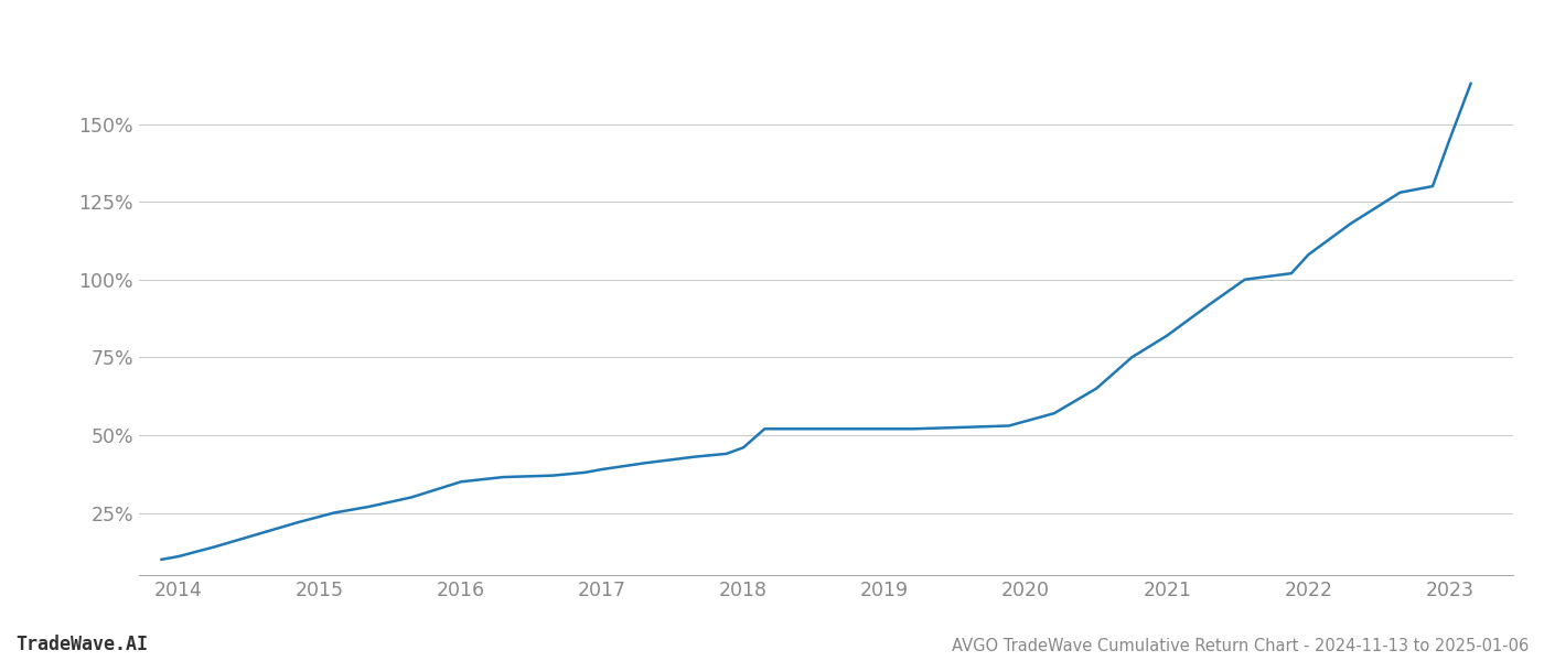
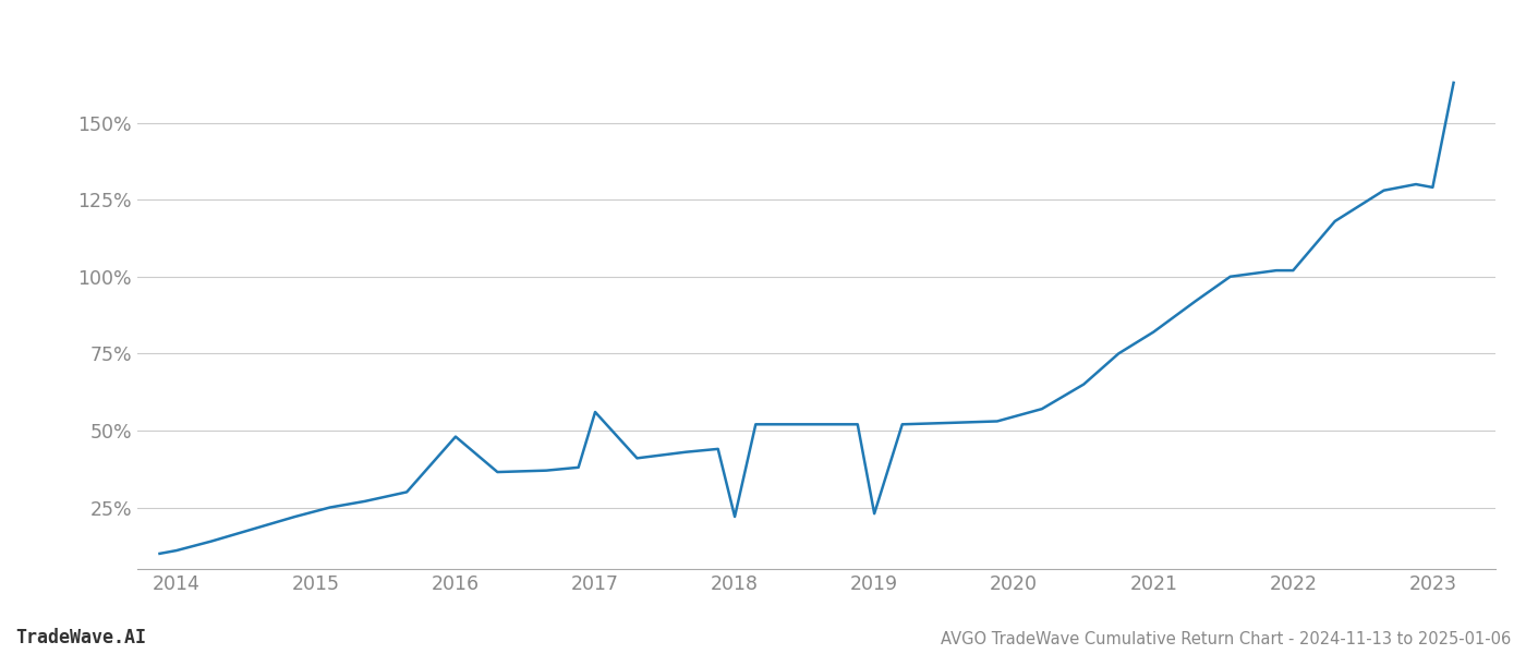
2016: 35.0% -> 48.0%
2017: 39.0% -> 56.0%
2018: 46.0% -> 22.0%
2019: 52.0% -> 23.0%
2022: 108.0% -> 102.0%
2023: 145.0% -> 129.0%
